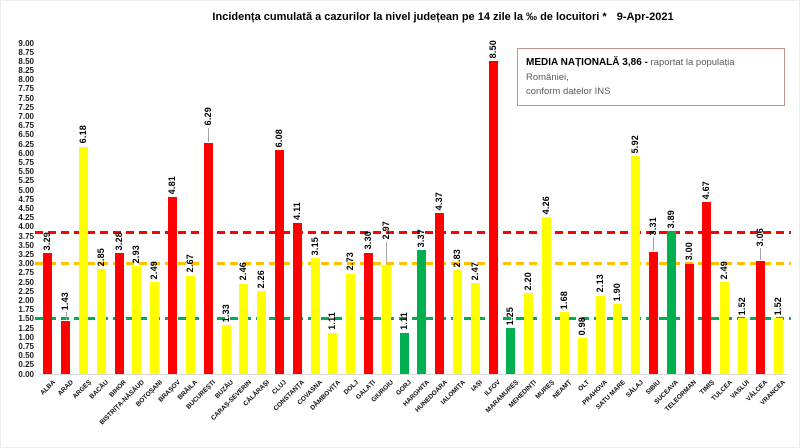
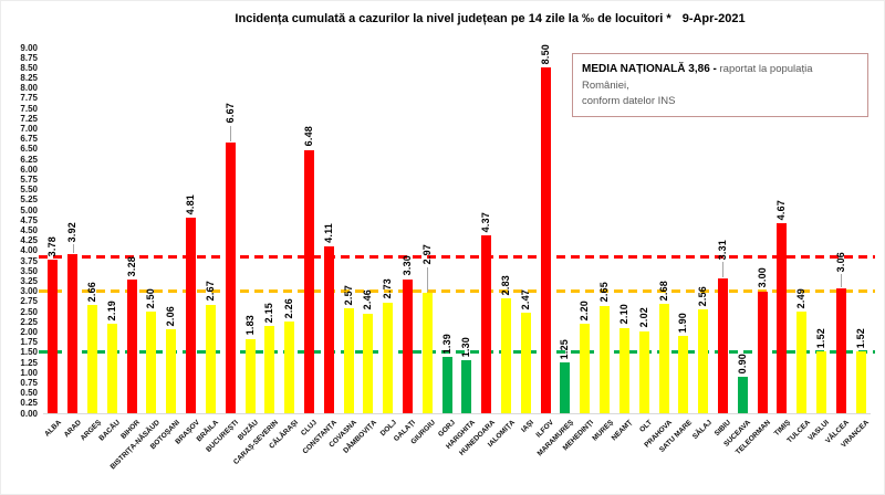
ALBA: 3.29 -> 3.78
ARAD: 1.43 -> 3.92
ARGEȘ: 6.18 -> 2.66
BACĂU: 2.85 -> 2.19
BISTRIȚA-NĂSĂUD: 2.93 -> 2.50
BOTOȘANI: 2.49 -> 2.06
BUCUREȘTI: 6.29 -> 6.67
BUZĂU: 1.33 -> 1.83
CARAȘ-SEVERIN: 2.46 -> 2.15
CLUJ: 6.08 -> 6.48
COVASNA: 3.15 -> 2.57
DÂMBOVIȚA: 1.11 -> 2.46
GORJ: 1.11 -> 1.39
HARGHITA: 3.37 -> 1.30
MUREȘ: 4.26 -> 2.65
NEAMȚ: 1.68 -> 2.10
OLT: 0.98 -> 2.02
PRAHOVA: 2.13 -> 2.68
SĂLAJ: 5.92 -> 2.56
SUCEAVA: 3.89 -> 0.90
